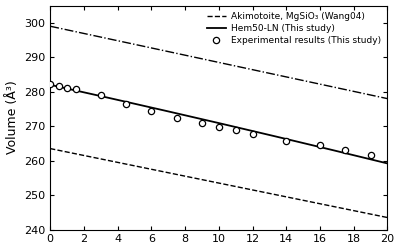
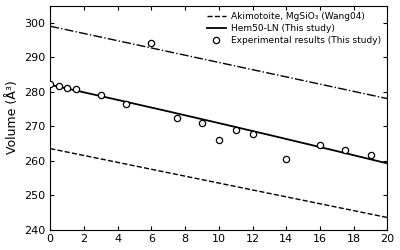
Experimental results (This study)/6: 274.5 -> 294.0
Experimental results (This study)/10: 269.8 -> 266.0
Experimental results (This study)/14: 265.8 -> 260.5
